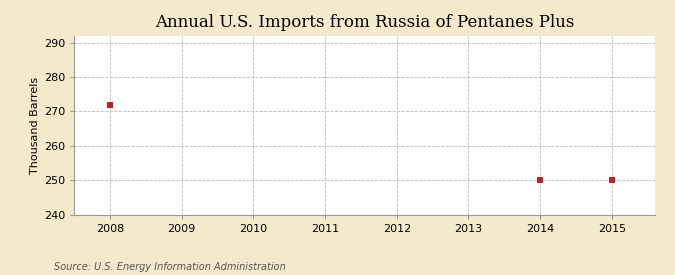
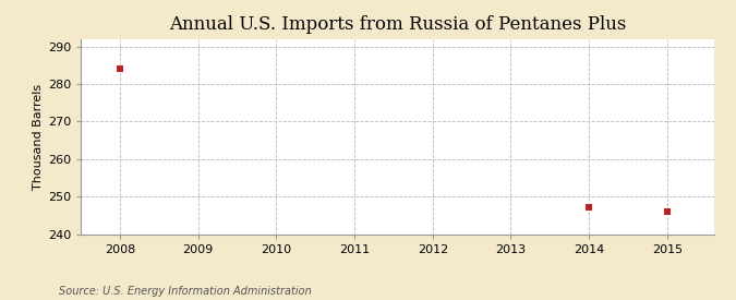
2008: 272 -> 284
2014: 250 -> 247
2015: 250 -> 246
